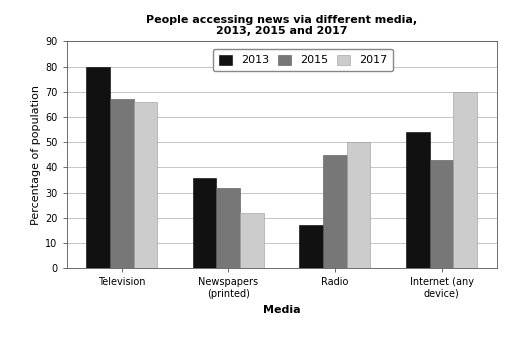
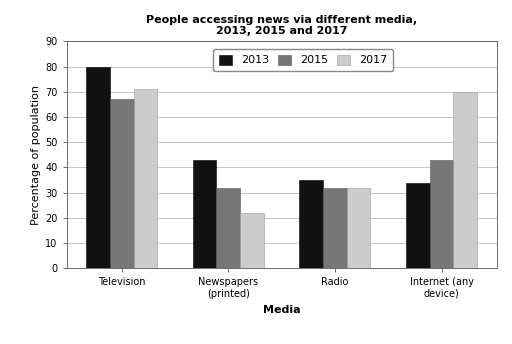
2017/Television: 66 -> 71
2013/Newspapers (printed): 36 -> 43
2013/Radio: 17 -> 35
2015/Radio: 45 -> 32
2017/Radio: 50 -> 32
2013/Internet (any device): 54 -> 34
